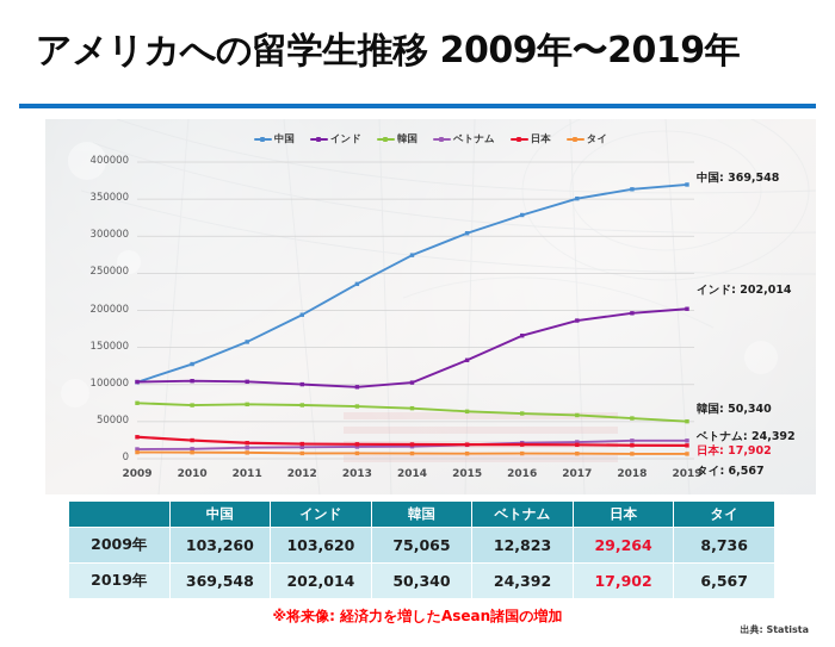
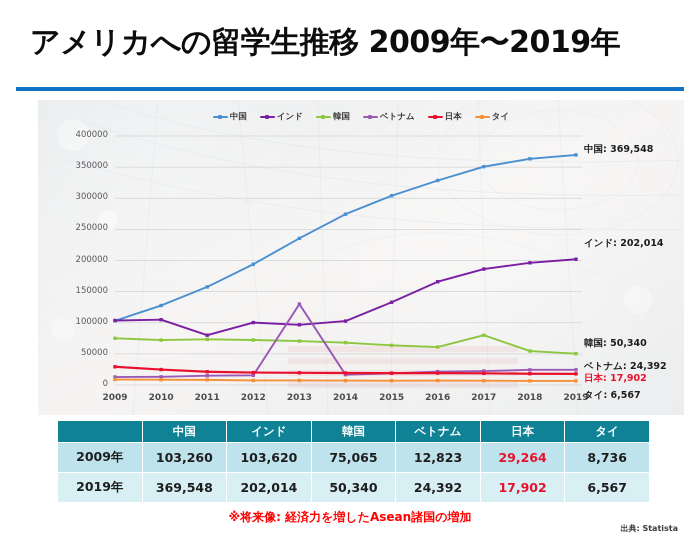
インド/2011: 100000 -> 80000
ベトナム/2013: 20000 -> 130000
韓国/2017: 60000 -> 80000
